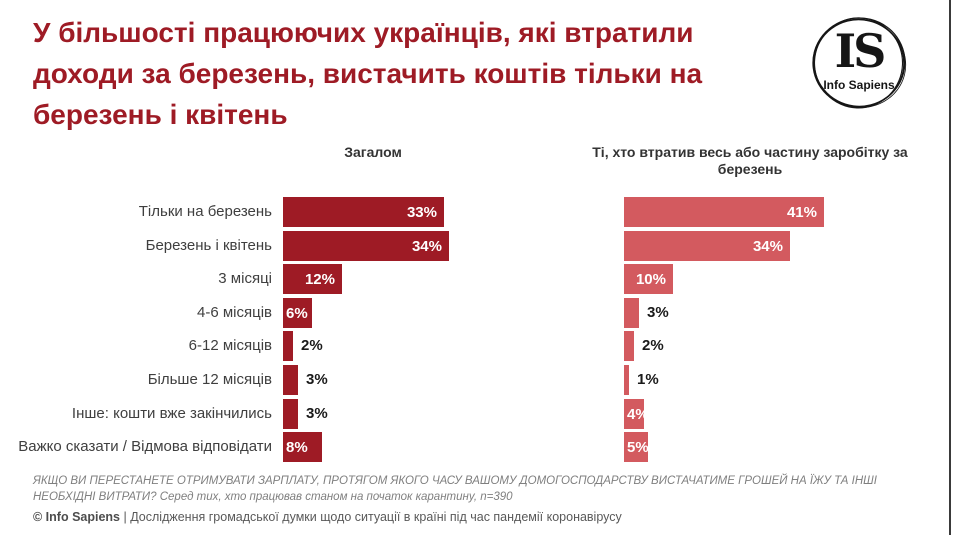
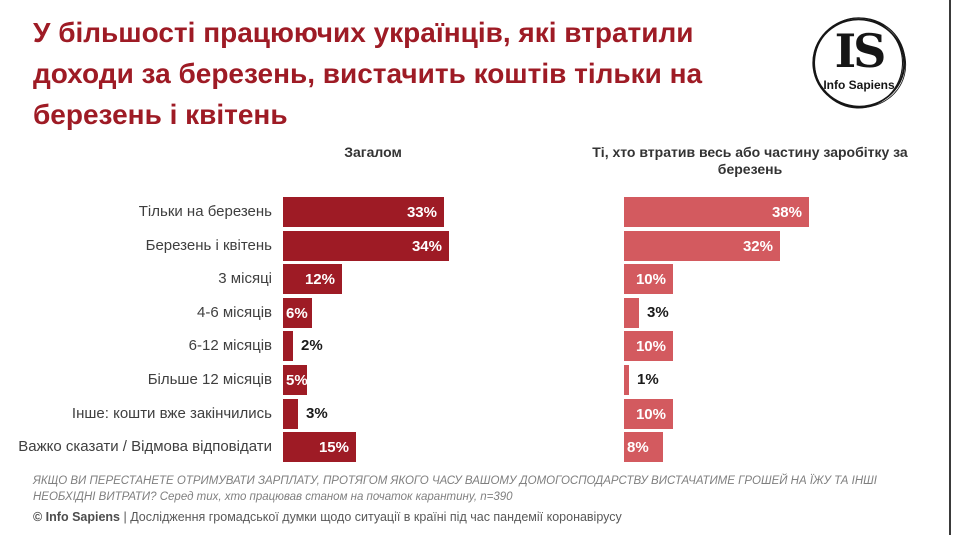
Ті, хто втратив весь або частину заробітку за березень/Тільки на березень: 41% -> 38%
Ті, хто втратив весь або частину заробітку за березень/Березень і квітень: 34% -> 32%
Ті, хто втратив весь або частину заробітку за березень/6-12 місяців: 2% -> 10%
Загалом/Більше 12 місяців: 3% -> 5%
Ті, хто втратив весь або частину заробітку за березень/Інше: кошти вже закінчились: 4% -> 10%
Загалом/Важко сказати / Відмова відповідати: 8% -> 15%
Ті, хто втратив весь або частину заробітку за березень/Важко сказати / Відмова відповідати: 5% -> 8%
